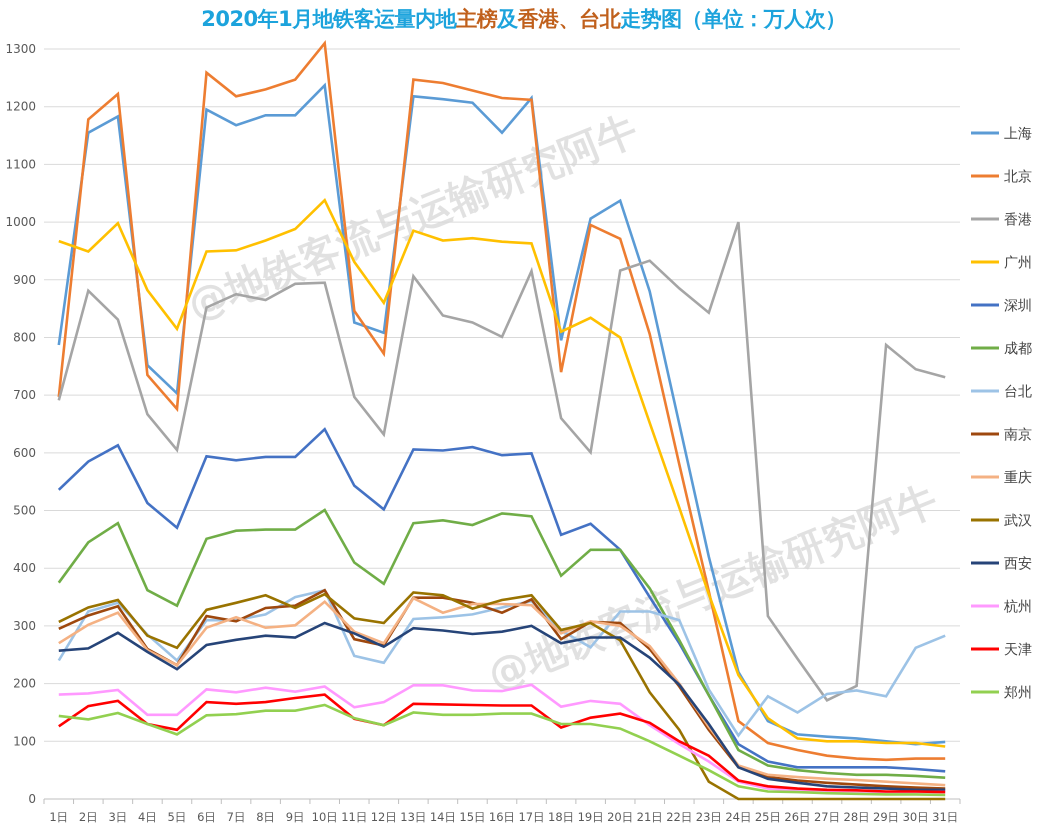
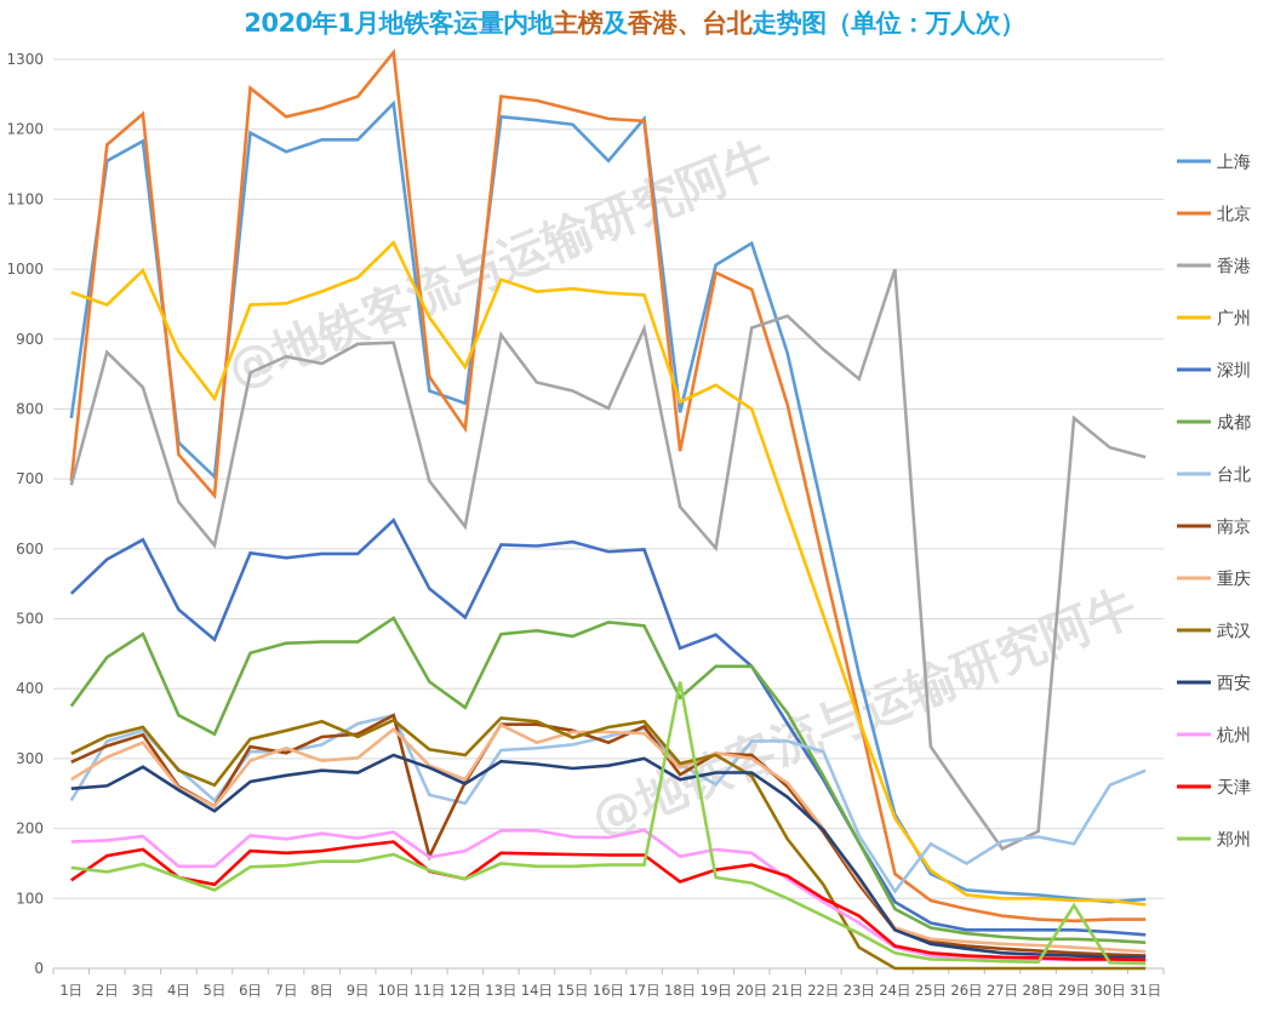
南京/11日: 280 -> 160
郑州/18日: 130 -> 410
郑州/29日: 10 -> 90
